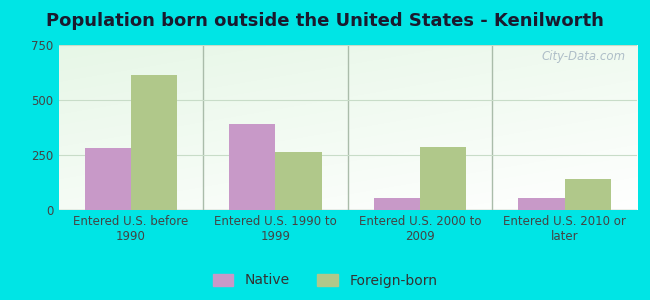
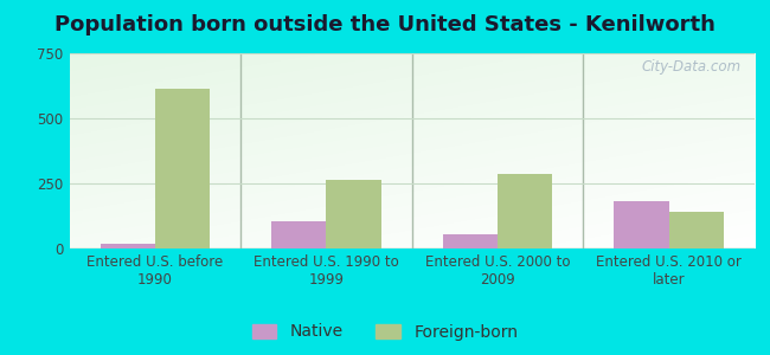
Native/Entered U.S. before 1990: 280 -> 18
Native/Entered U.S. 1990 to 1999: 390 -> 105
Native/Entered U.S. 2010 or later: 55 -> 180
